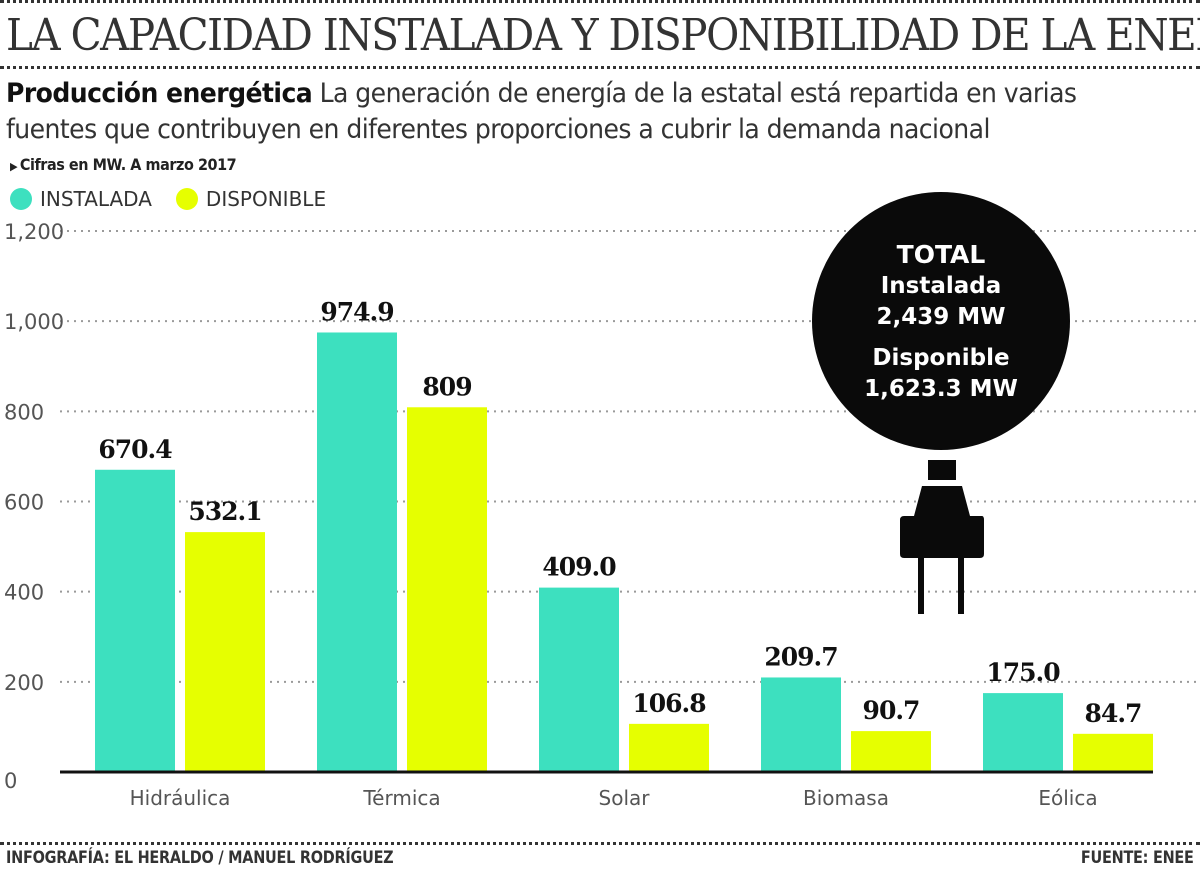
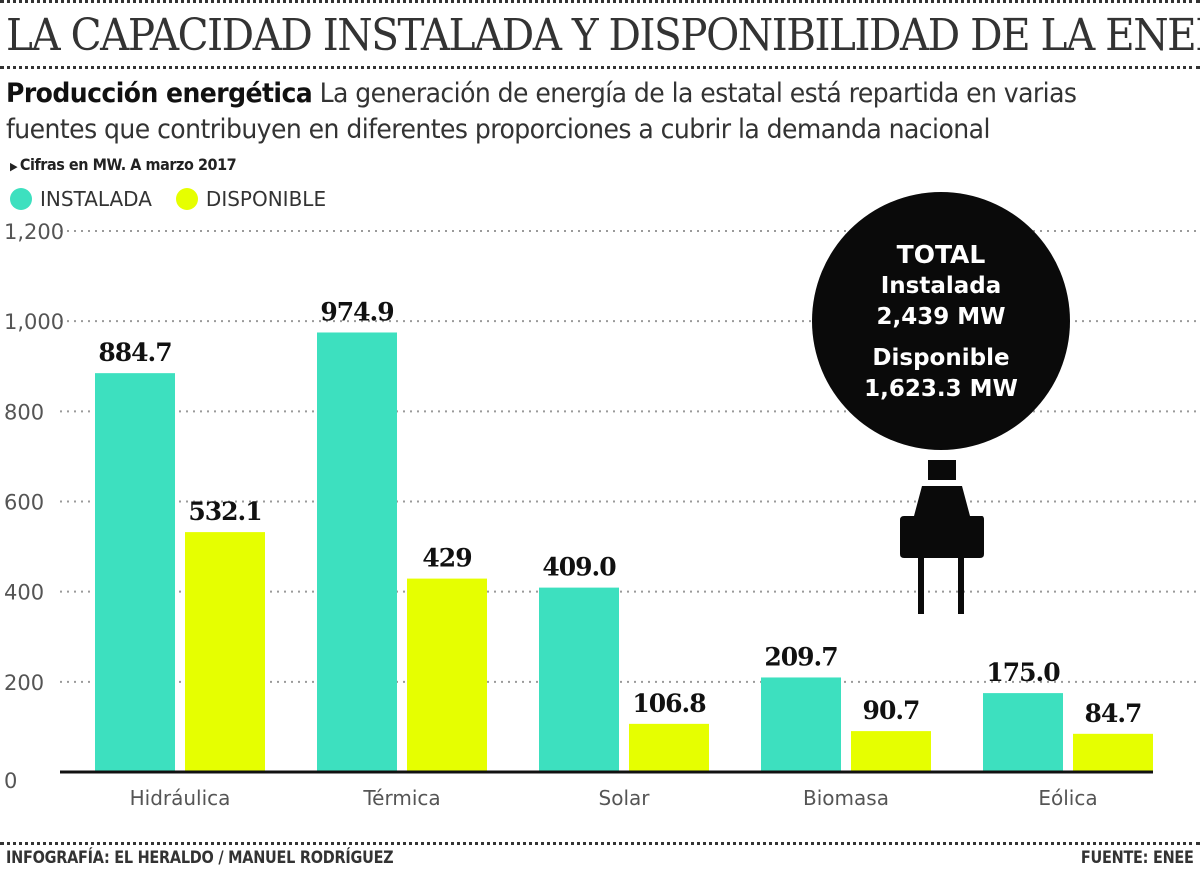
INSTALADA/Hidráulica: 670.4 -> 884.7
DISPONIBLE/Térmica: 809 -> 429
